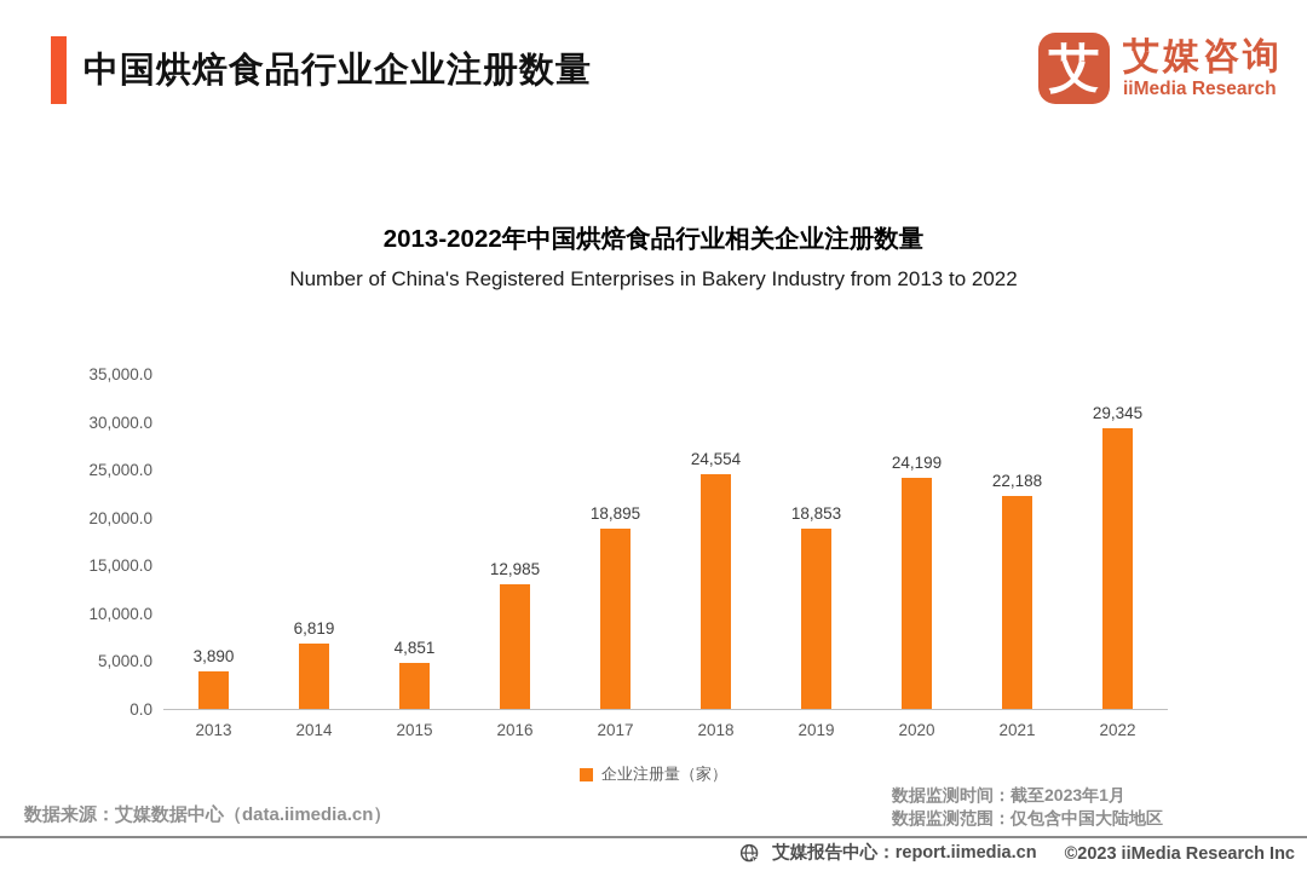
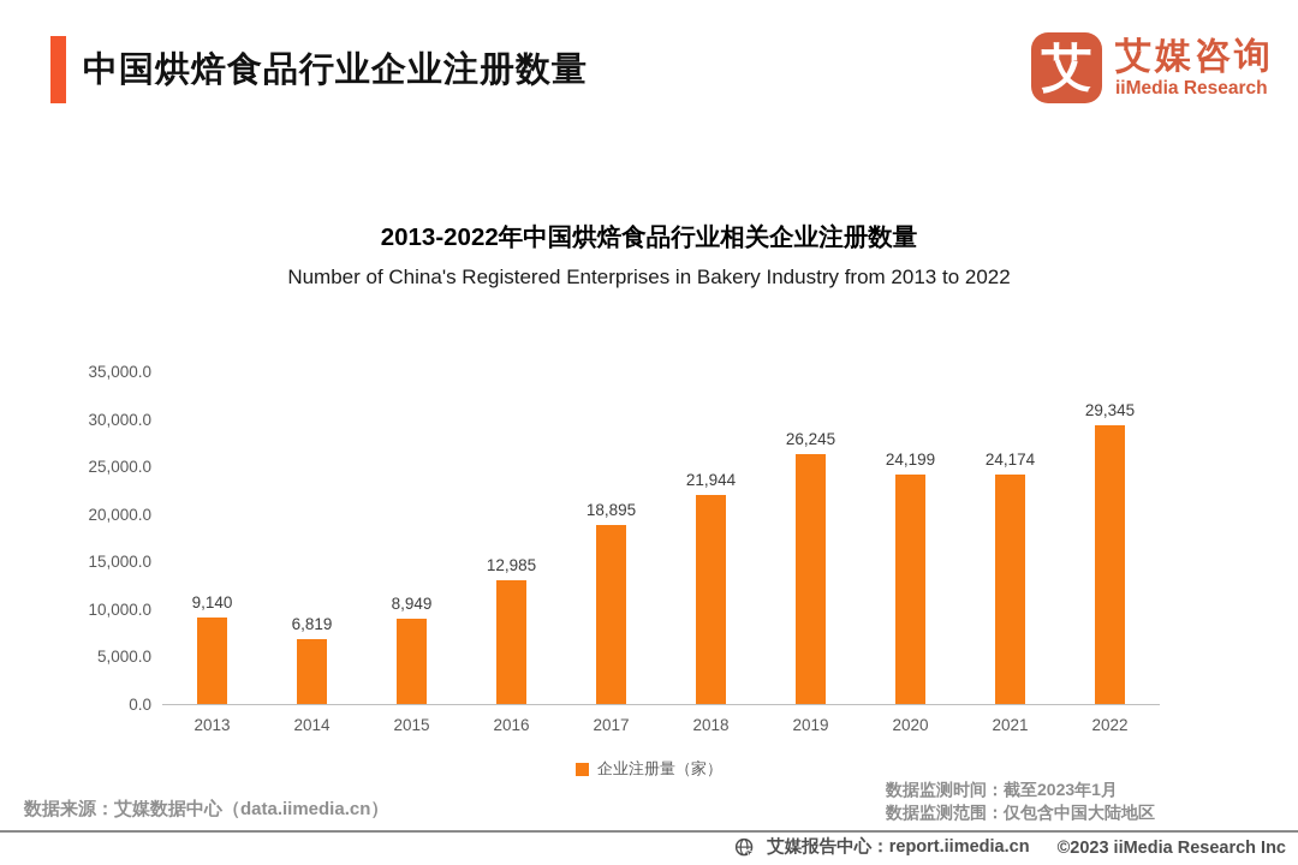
2013: 3,890 -> 9,140
2015: 4,851 -> 8,949
2018: 24,554 -> 21,944
2019: 18,853 -> 26,245
2021: 22,188 -> 24,174
